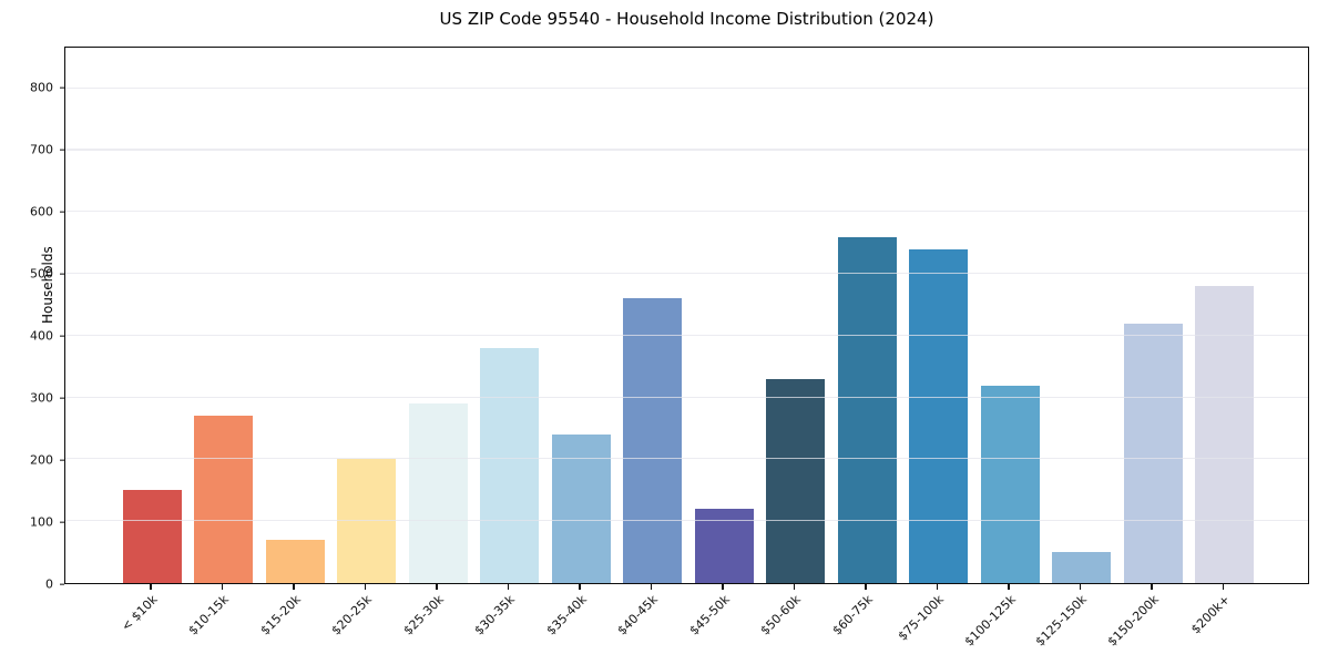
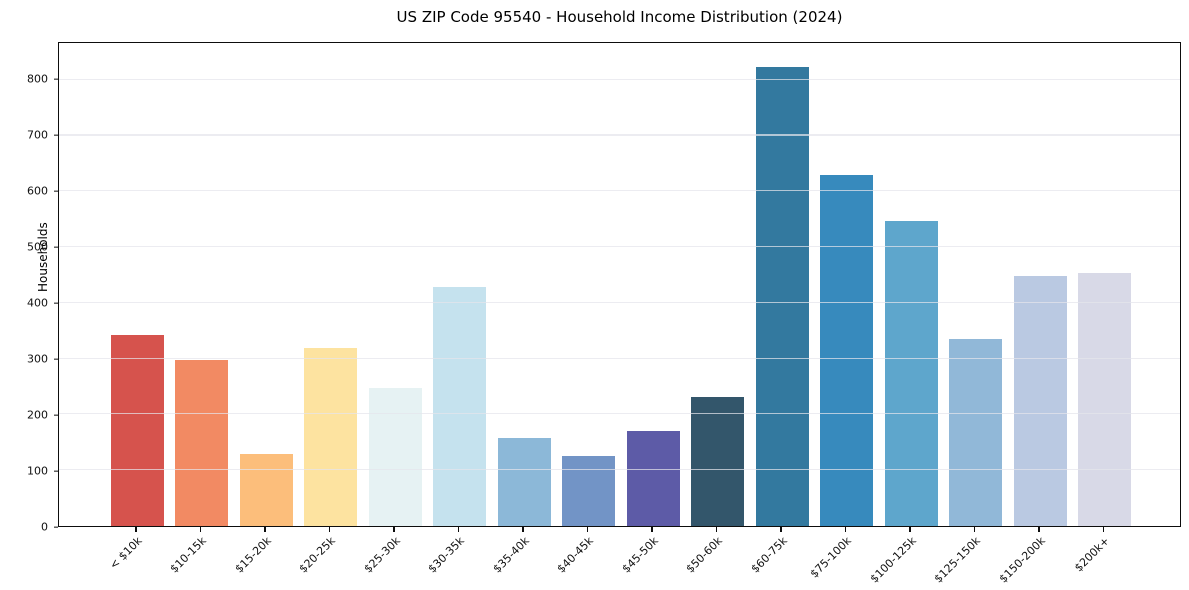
< $10k: 150 -> 340
$10-15k: 270 -> 300
$15-20k: 70 -> 130
$20-25k: 200 -> 320
$25-30k: 290 -> 250
$30-35k: 380 -> 430
$35-40k: 240 -> 160
$40-45k: 460 -> 130
$45-50k: 120 -> 170
$50-60k: 330 -> 230
$60-75k: 560 -> 820
$75-100k: 540 -> 630
$100-125k: 320 -> 550
$125-150k: 50 -> 340
$150-200k: 420 -> 450
$200k+: 480 -> 450
